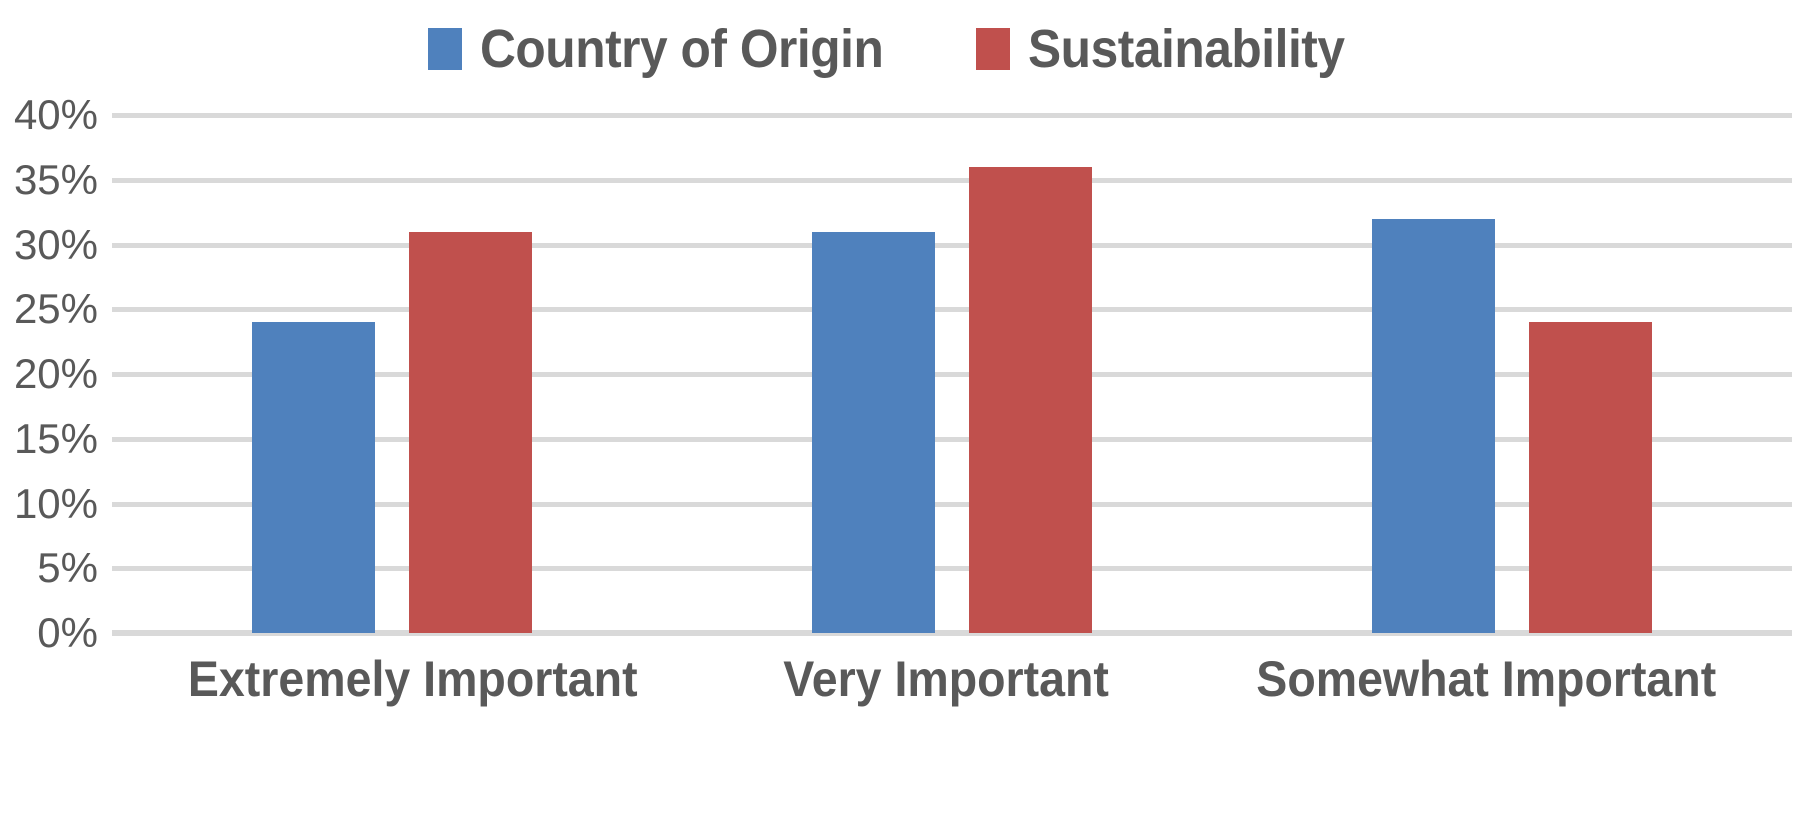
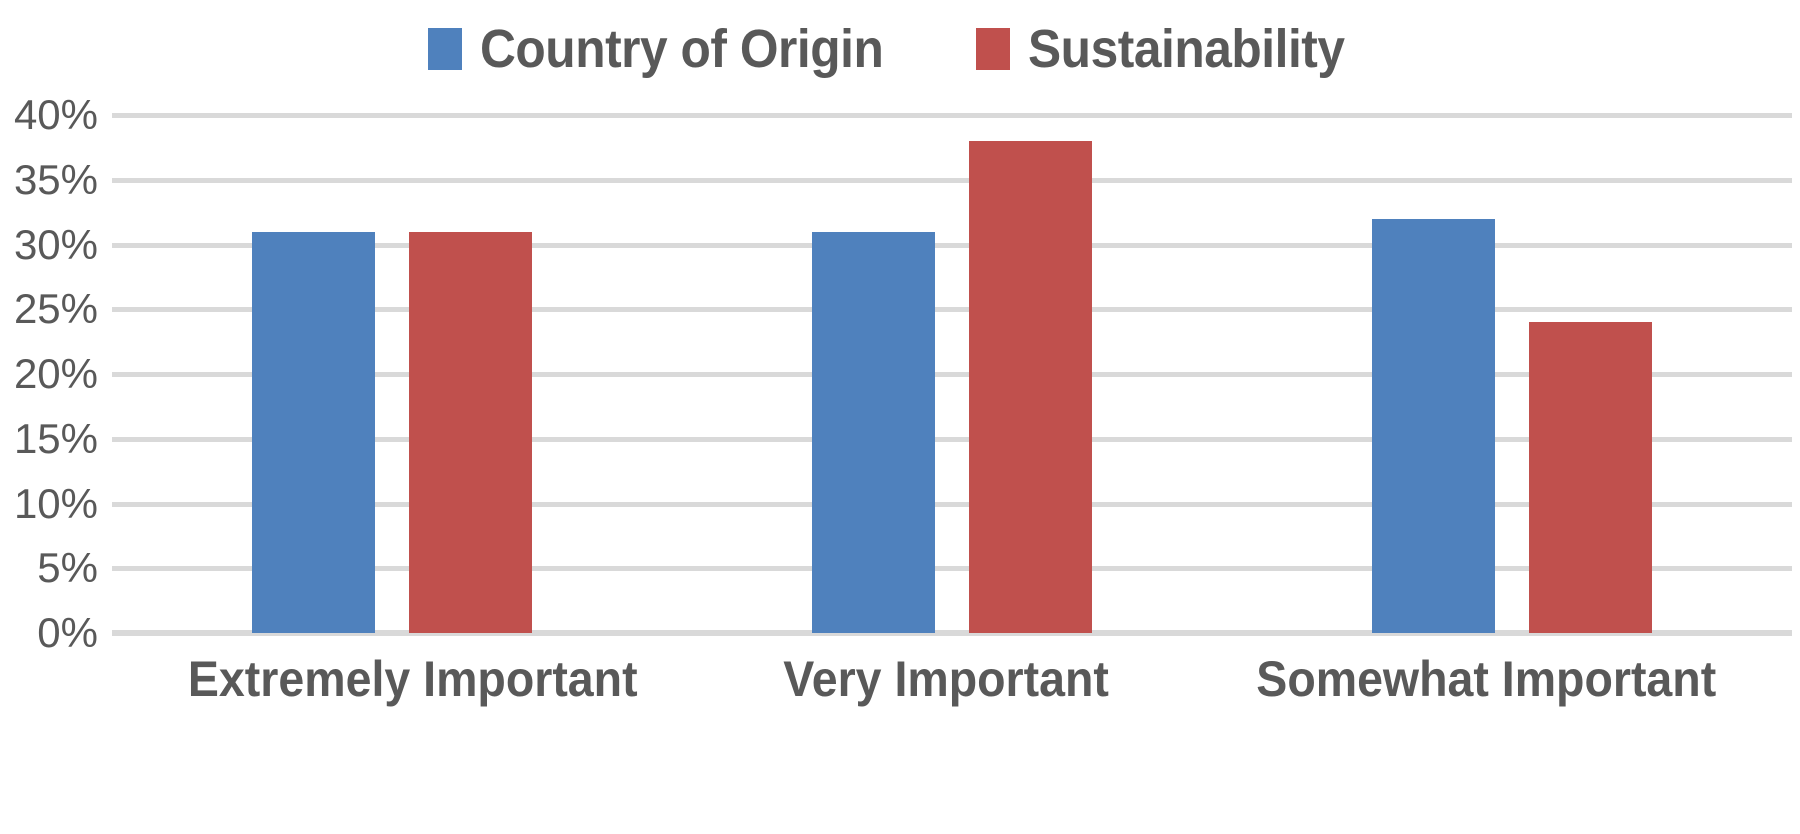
Country of Origin/Extremely Important: 24% -> 31%
Sustainability/Very Important: 36% -> 38%
